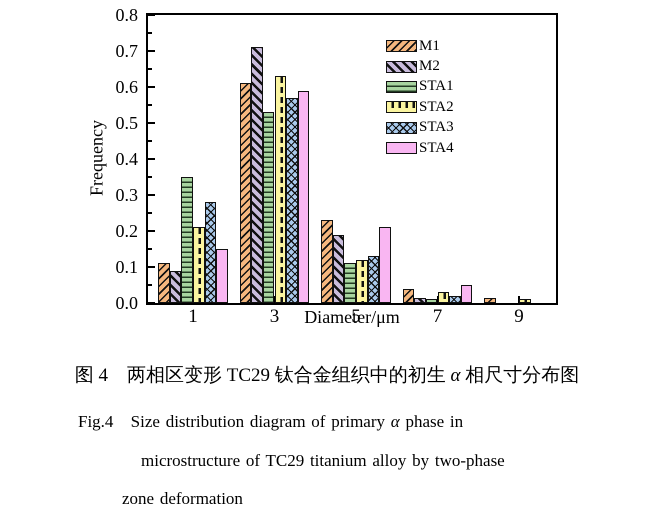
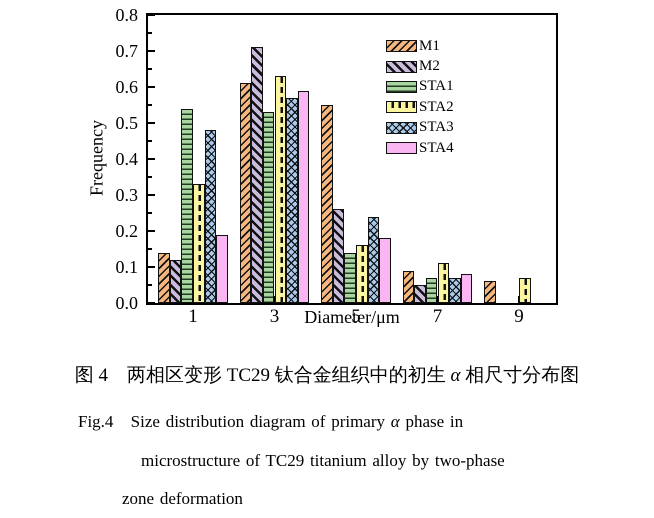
M1/1: 0.11 -> 0.14
M2/1: 0.09 -> 0.12
STA1/1: 0.35 -> 0.54
STA2/1: 0.21 -> 0.33
STA3/1: 0.28 -> 0.48
STA4/1: 0.15 -> 0.19
M1/5: 0.23 -> 0.55
M2/5: 0.19 -> 0.26
STA1/5: 0.11 -> 0.14
STA2/5: 0.12 -> 0.16
STA3/5: 0.13 -> 0.24
STA4/5: 0.21 -> 0.18
M1/7: 0.04 -> 0.09
M2/7: 0.01 -> 0.05
STA1/7: 0.01 -> 0.07
STA2/7: 0.03 -> 0.11
STA3/7: 0.02 -> 0.07
STA4/7: 0.05 -> 0.08
M1/9: 0.01 -> 0.06
STA2/9: 0.01 -> 0.07
